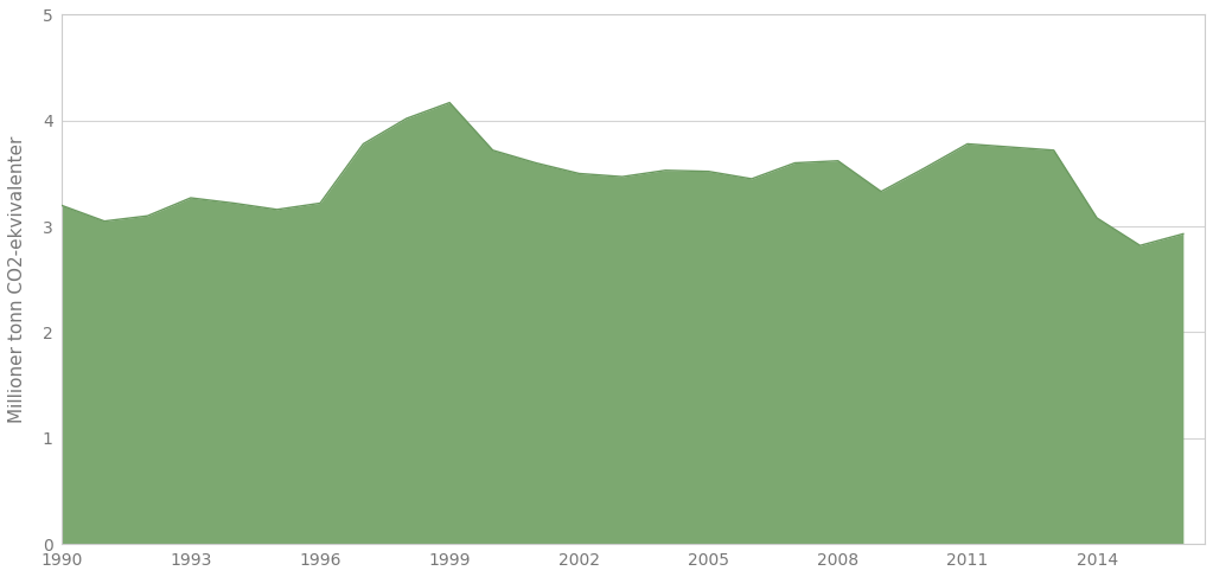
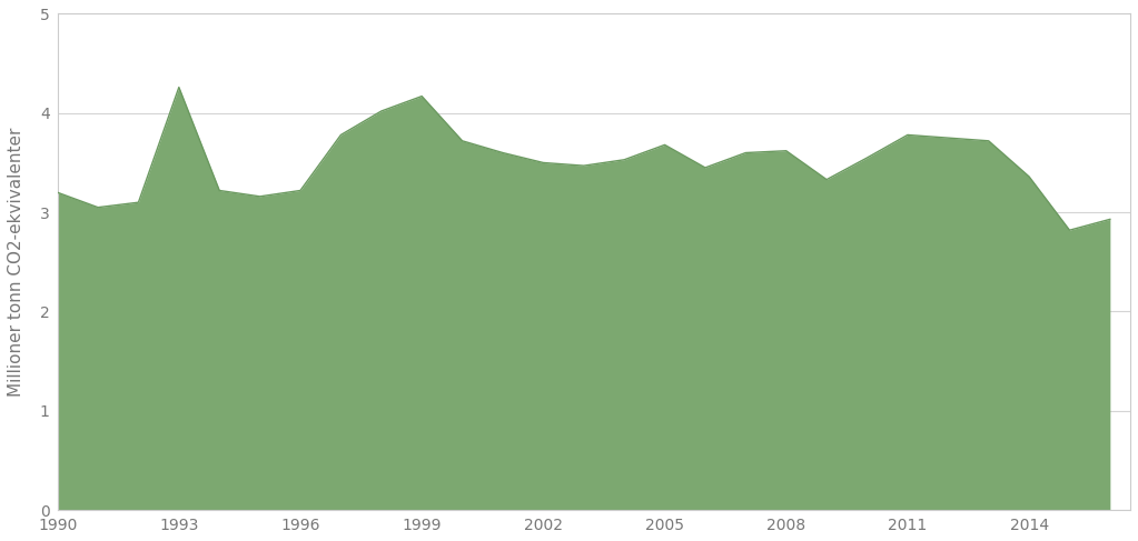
1993: 3.27 -> 4.26
2005: 3.52 -> 3.68
2014: 3.08 -> 3.36
